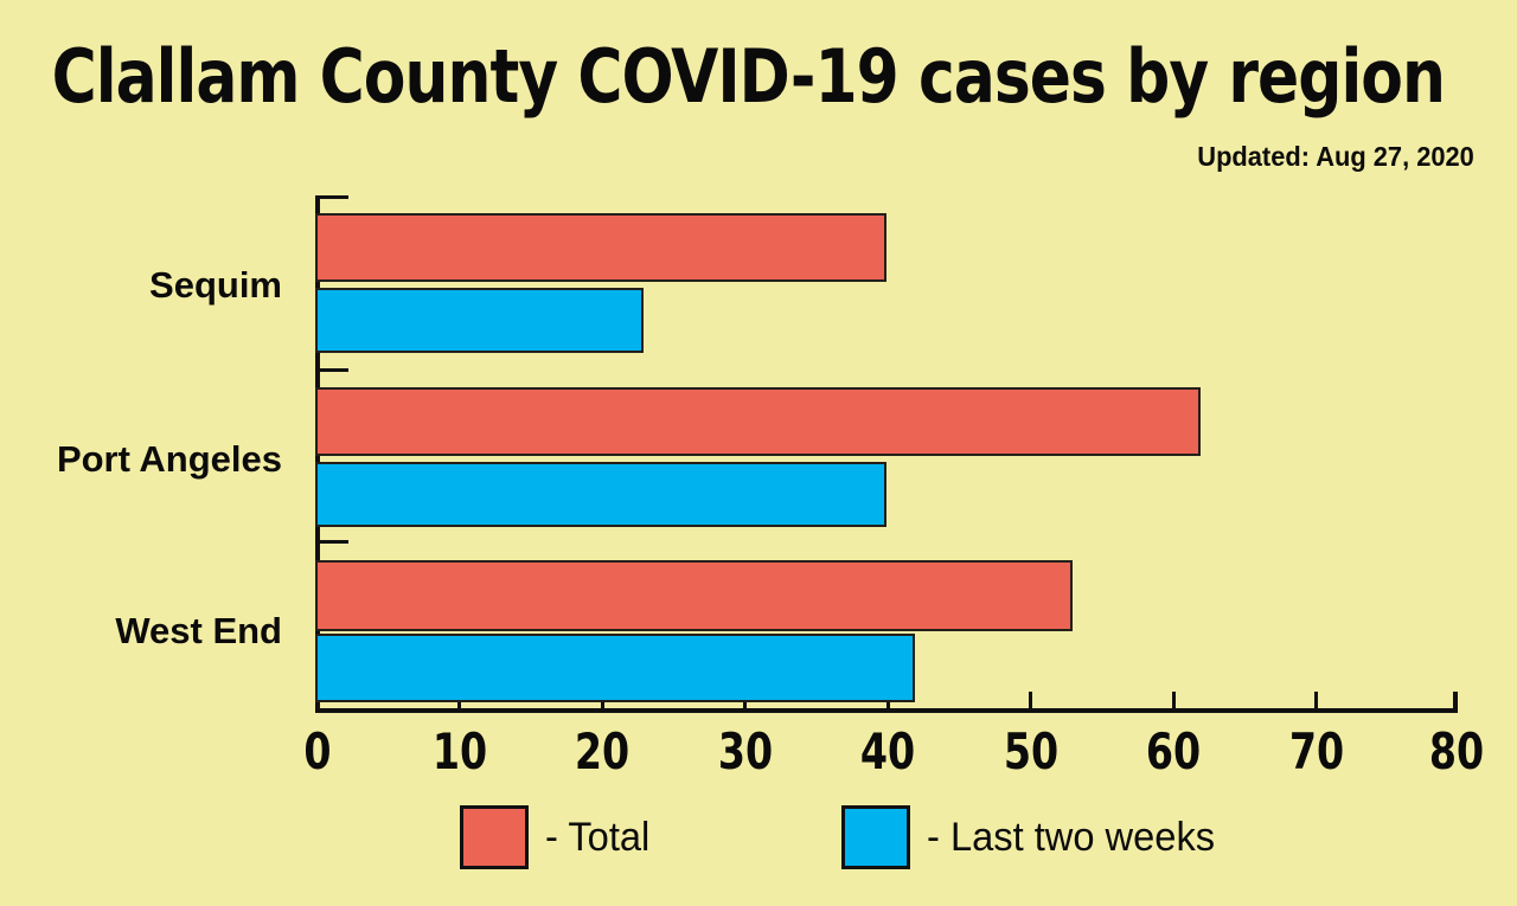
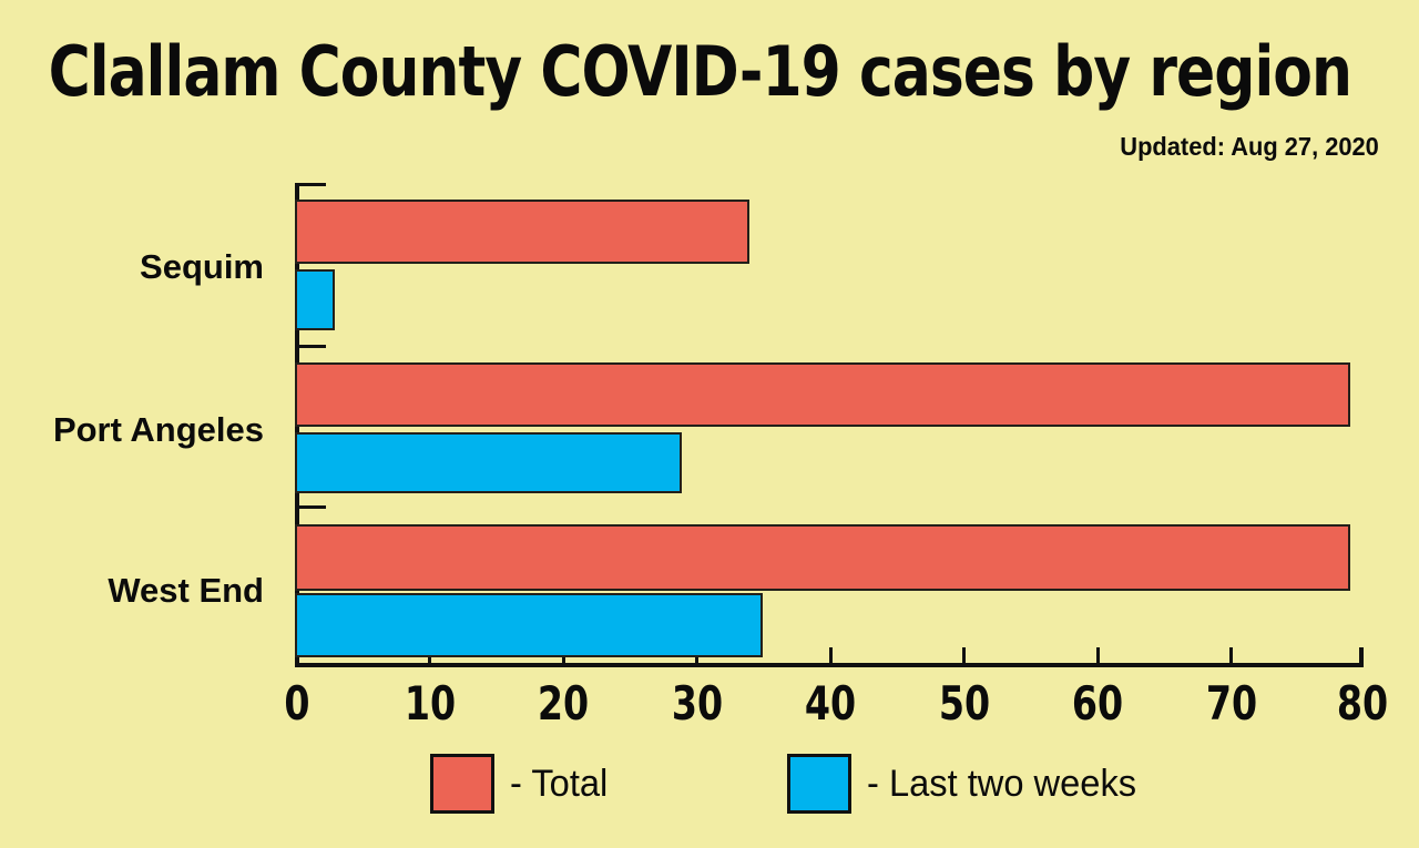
- Total/Sequim: 40 -> 34
- Last two weeks/Sequim: 23 -> 3
- Total/Port Angeles: 62 -> 79
- Last two weeks/Port Angeles: 40 -> 29
- Total/West End: 53 -> 79
- Last two weeks/West End: 42 -> 35
